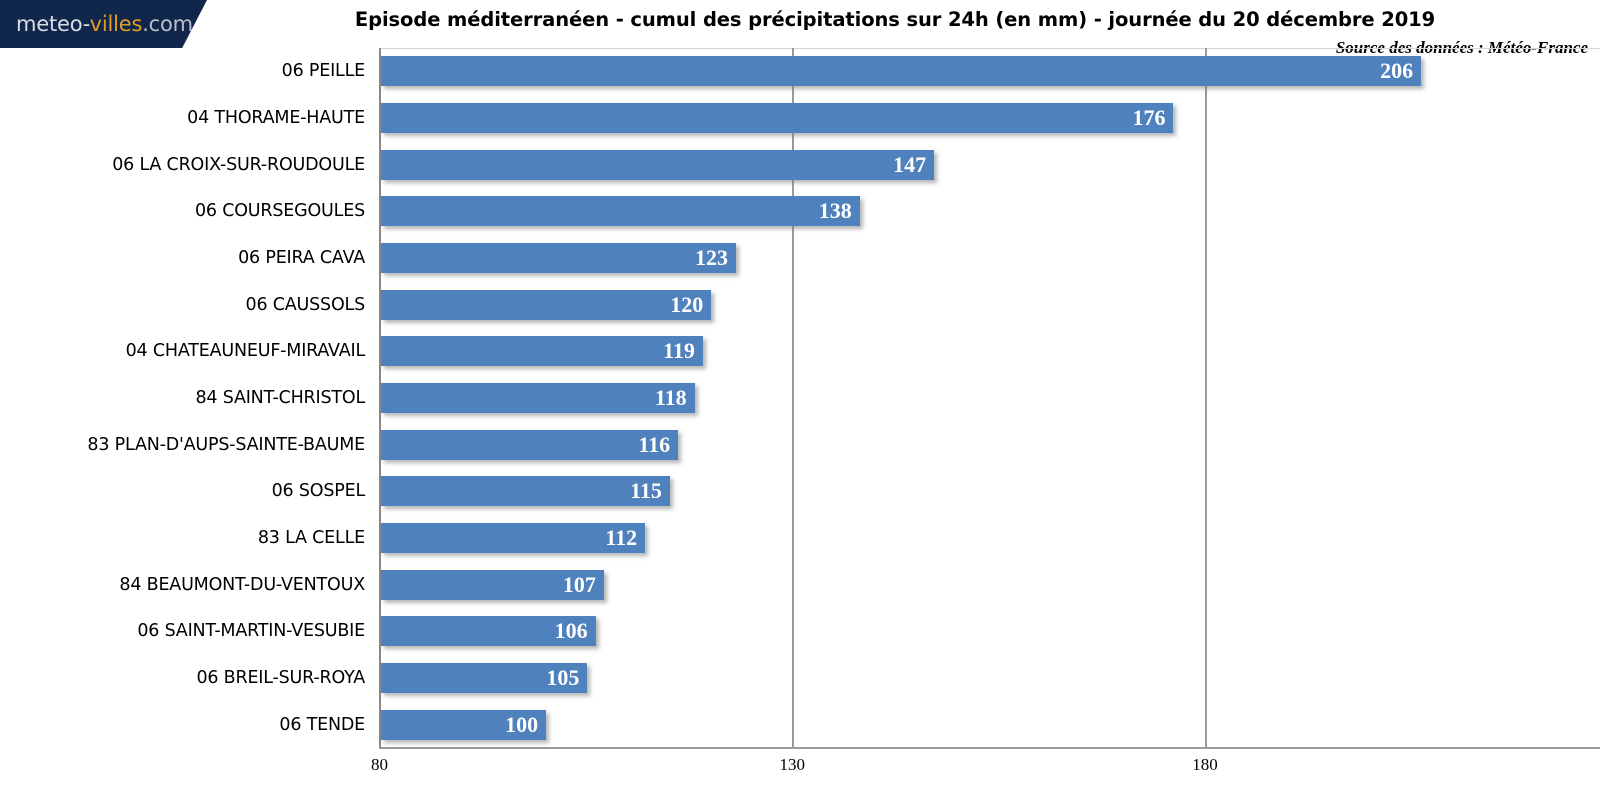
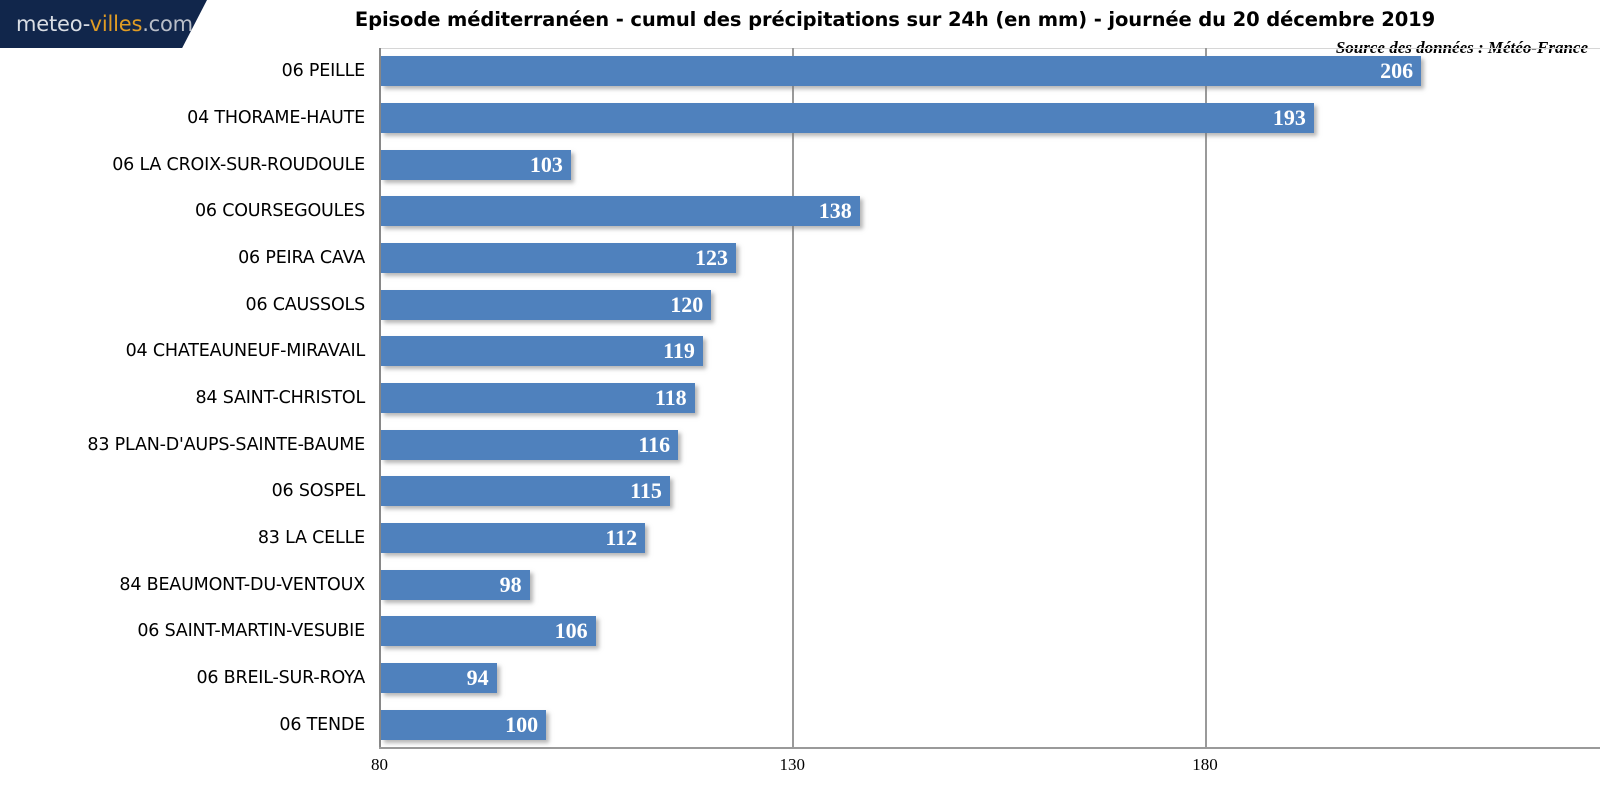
04 THORAME-HAUTE: 176 -> 193
06 LA CROIX-SUR-ROUDOULE: 147 -> 103
84 BEAUMONT-DU-VENTOUX: 107 -> 98
06 BREIL-SUR-ROYA: 105 -> 94
